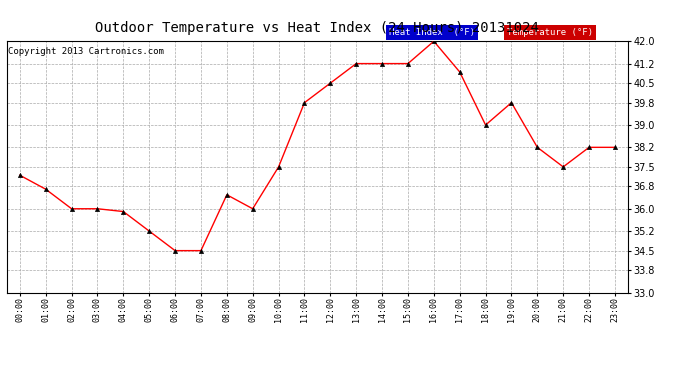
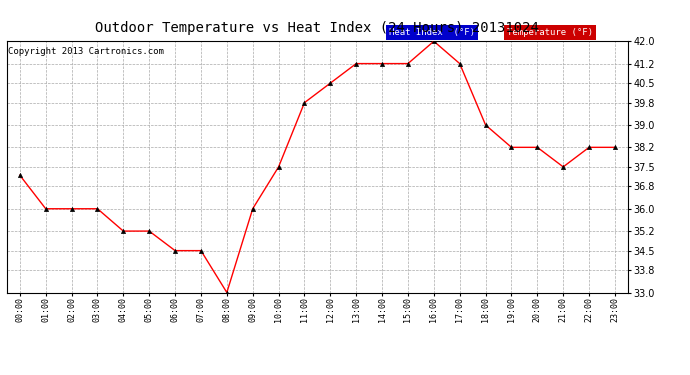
01:00: 36.7 -> 36.0
04:00: 35.9 -> 35.2
08:00: 36.5 -> 33.0
17:00: 40.9 -> 41.2
19:00: 39.8 -> 38.2
